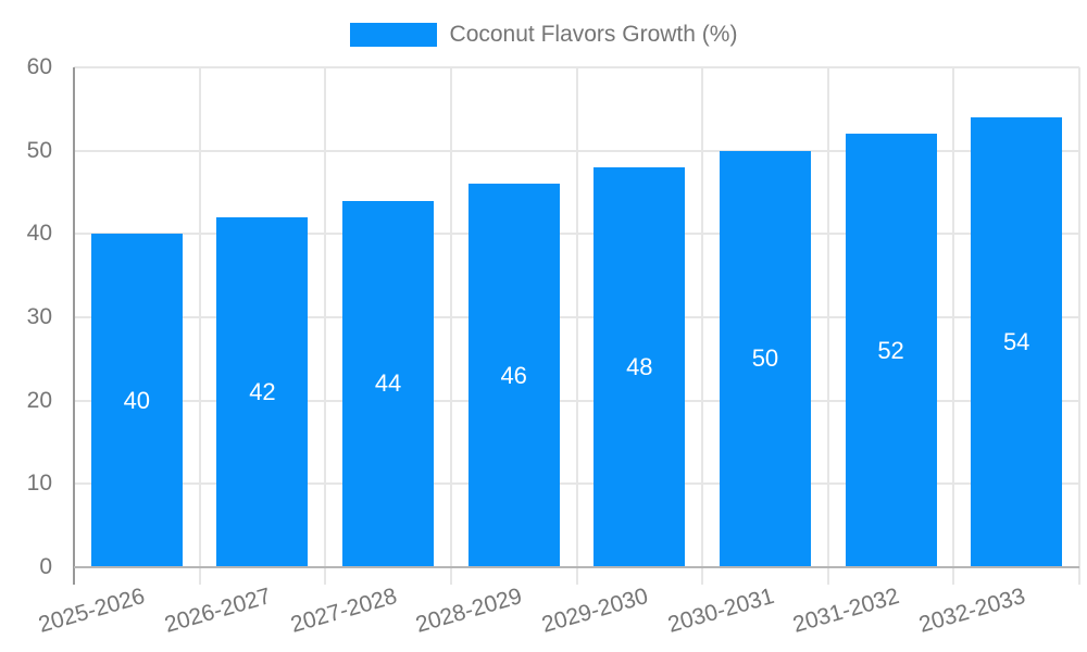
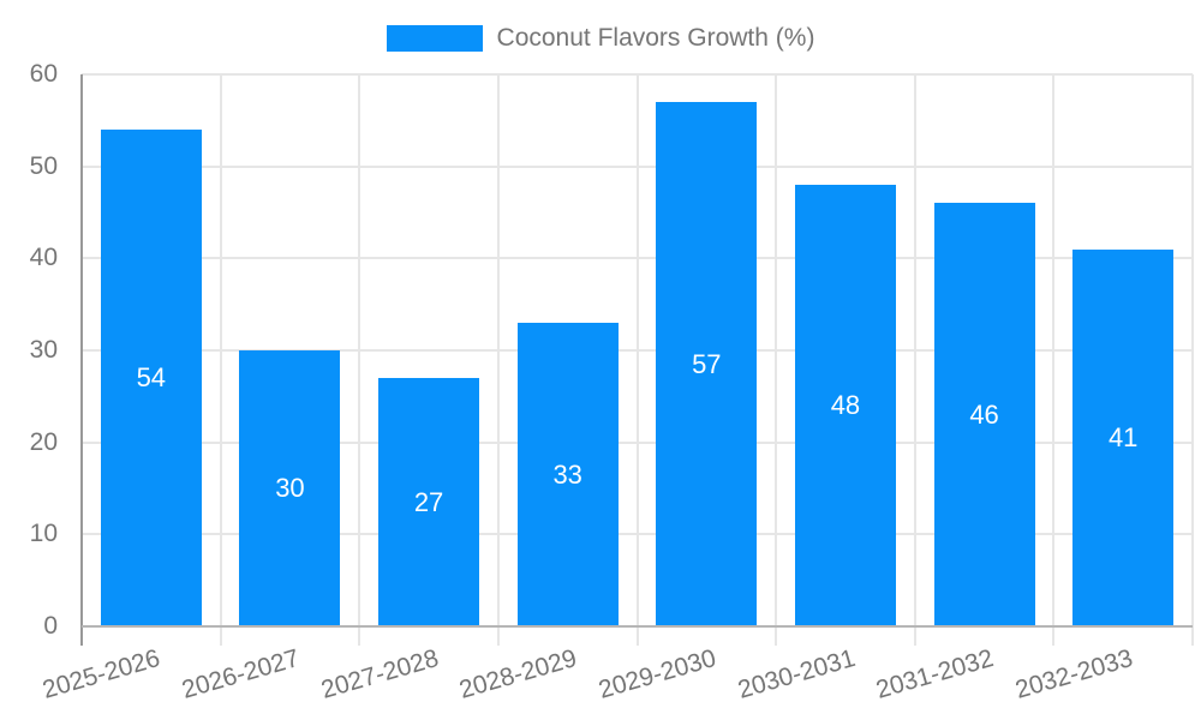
2025-2026: 40 -> 54
2026-2027: 42 -> 30
2027-2028: 44 -> 27
2028-2029: 46 -> 33
2029-2030: 48 -> 57
2030-2031: 50 -> 48
2031-2032: 52 -> 46
2032-2033: 54 -> 41
